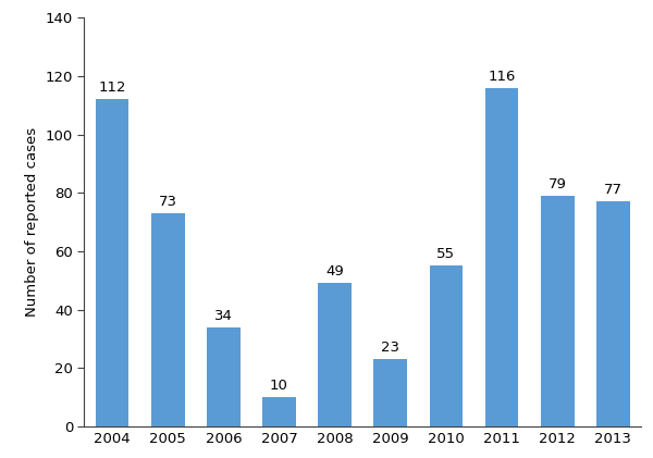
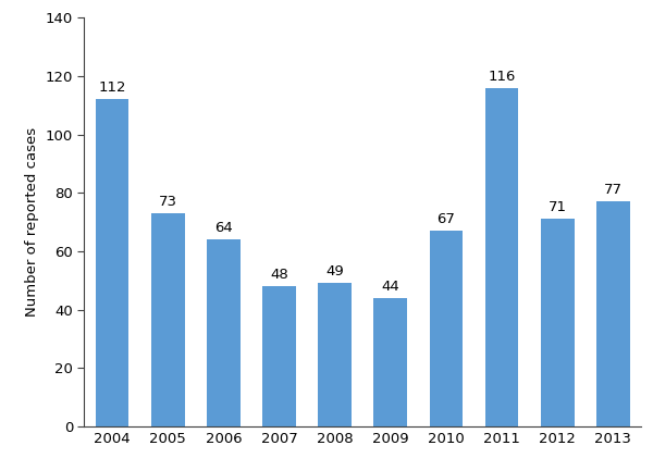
2006: 34 -> 64
2007: 10 -> 48
2009: 23 -> 44
2010: 55 -> 67
2012: 79 -> 71
